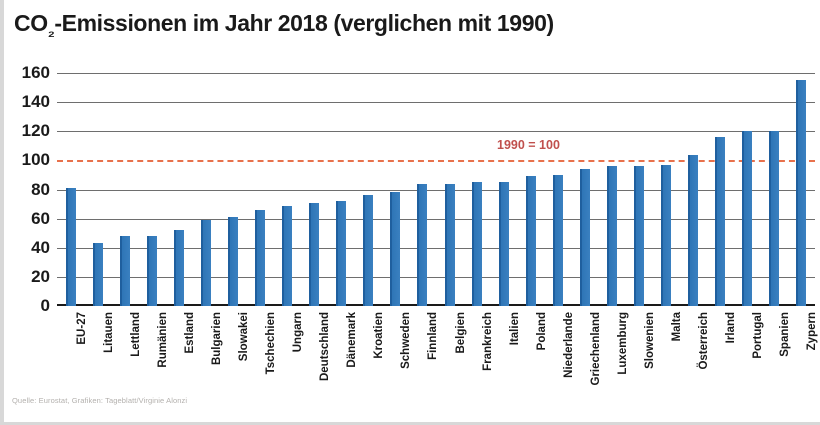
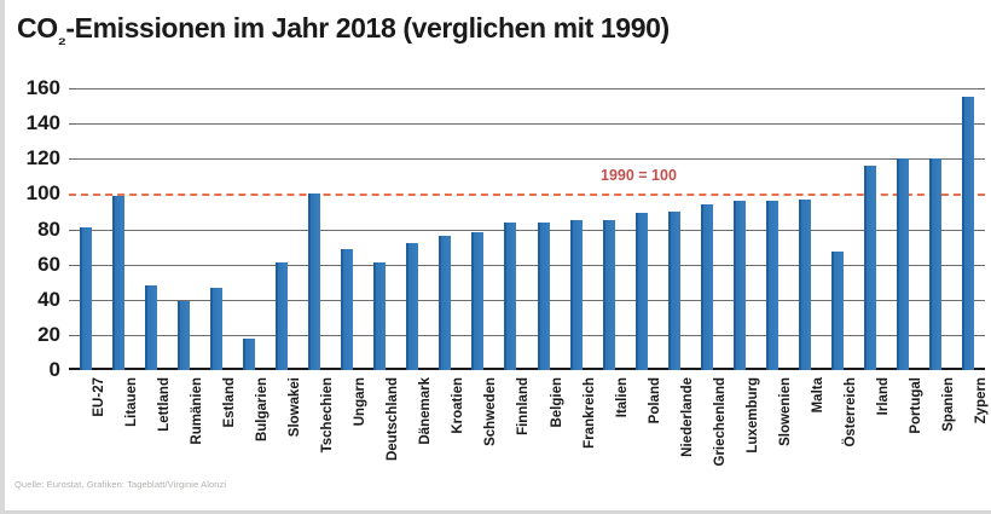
Litauen: 43 -> 99
Rumänien: 48 -> 39
Estland: 52 -> 47
Bulgarien: 59 -> 18
Tschechien: 66 -> 100
Deutschland: 71 -> 61
Österreich: 104 -> 67
